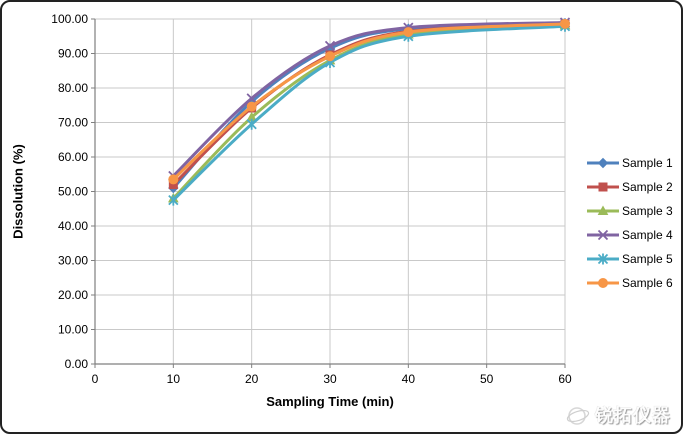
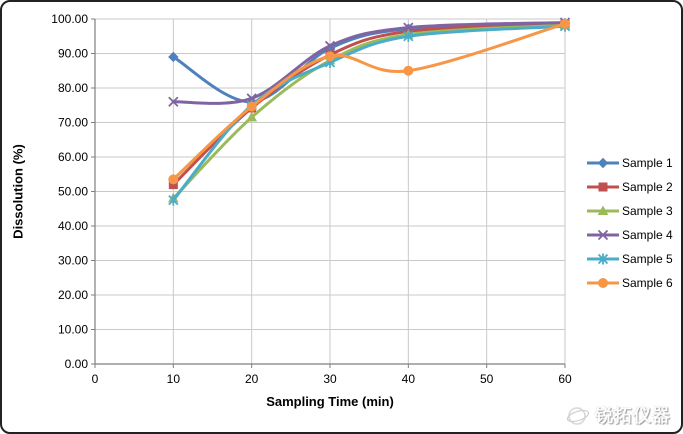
Sample 1/10: 51 -> 89
Sample 4/10: 54 -> 76
Sample 5/20: 70 -> 75
Sample 6/40: 96 -> 85
